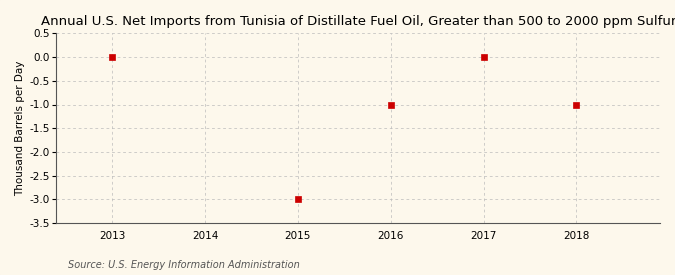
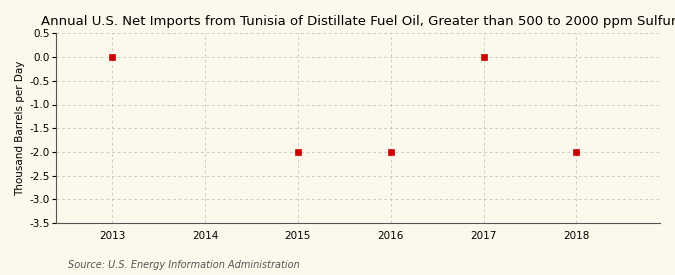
2015: -3 -> -2
2016: -1 -> -2
2018: -1 -> -2
